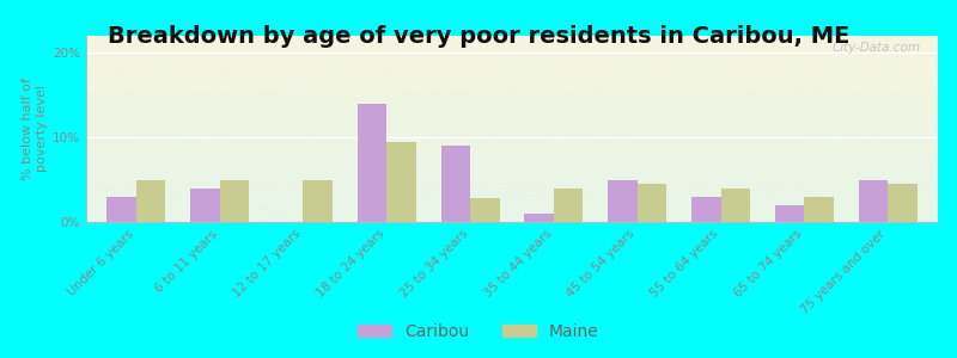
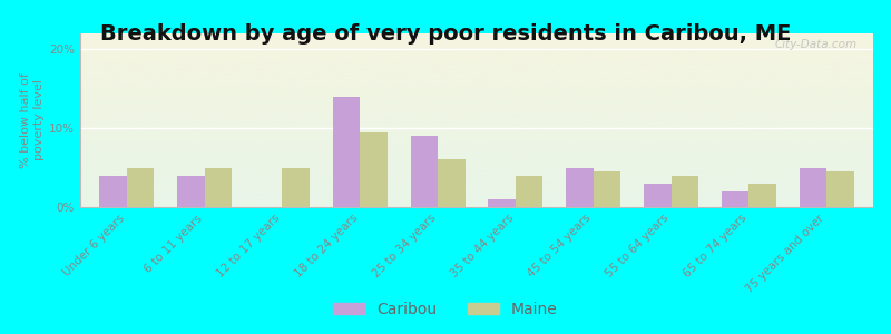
Caribou/Under 6 years: 3% -> 4%
Maine/25 to 34 years: 2.8% -> 6.0%
